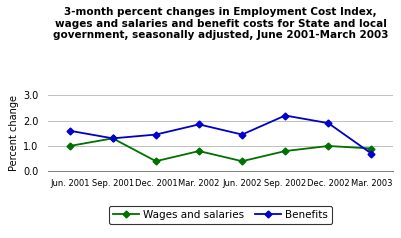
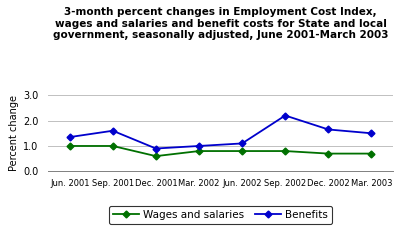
Benefits/Jun. 2001: 1.60 -> 1.35
Wages and salaries/Sep. 2001: 1.3 -> 1.0
Benefits/Sep. 2001: 1.30 -> 1.60
Wages and salaries/Dec. 2001: 0.4 -> 0.6
Benefits/Dec. 2001: 1.45 -> 0.90
Benefits/Mar. 2002: 1.85 -> 1.00
Wages and salaries/Jun. 2002: 0.4 -> 0.8
Benefits/Jun. 2002: 1.45 -> 1.10
Wages and salaries/Dec. 2002: 1.0 -> 0.7
Benefits/Dec. 2002: 1.90 -> 1.65
Wages and salaries/Mar. 2003: 0.9 -> 0.7
Benefits/Mar. 2003: 0.70 -> 1.50
